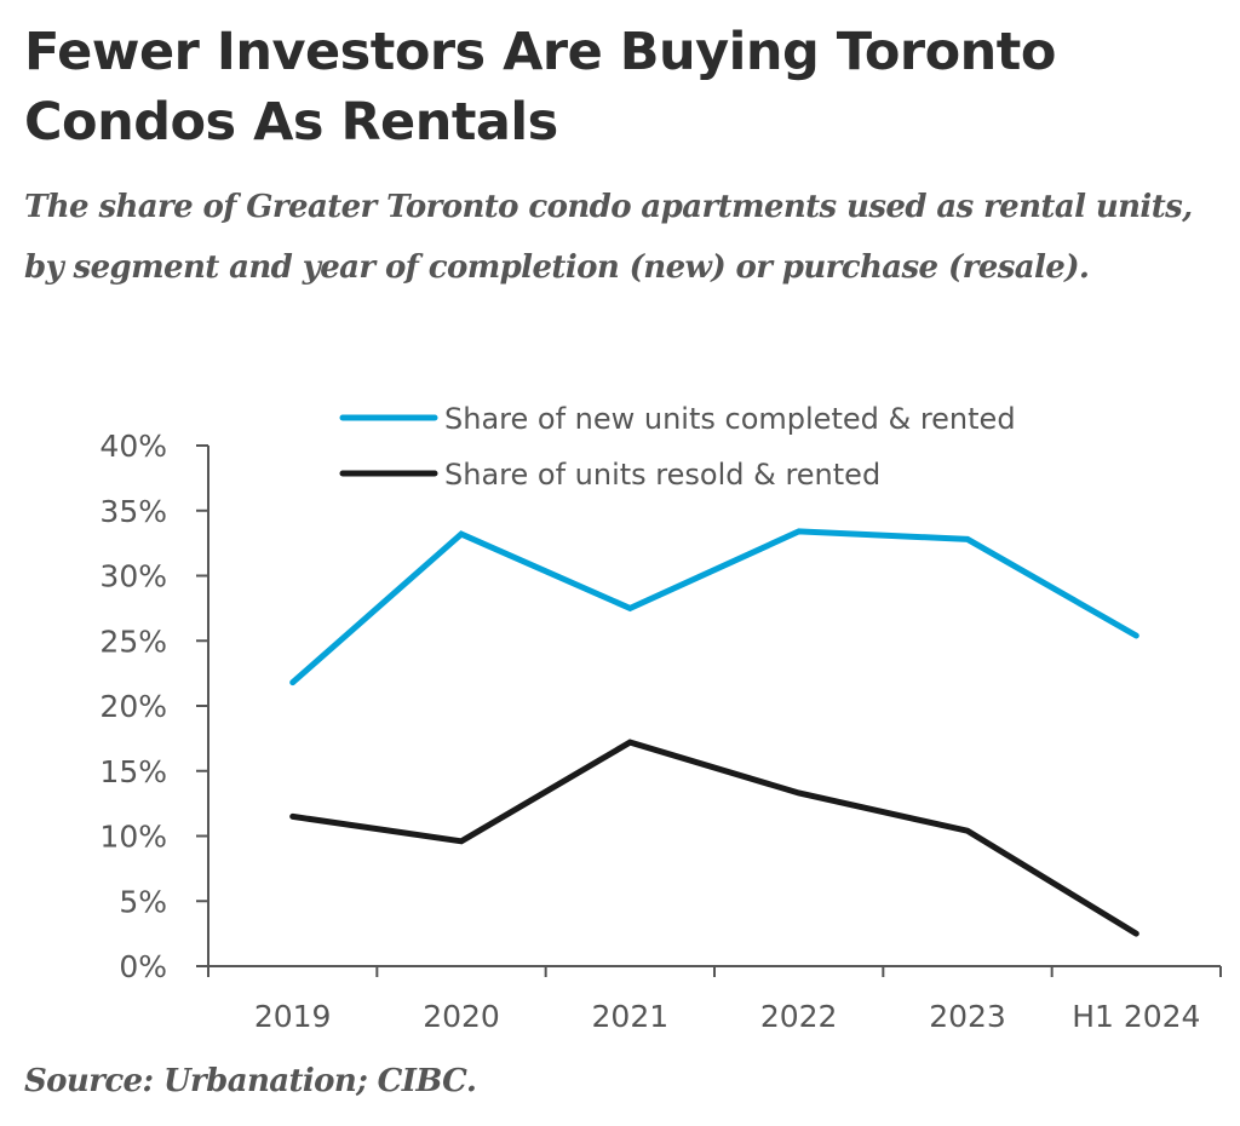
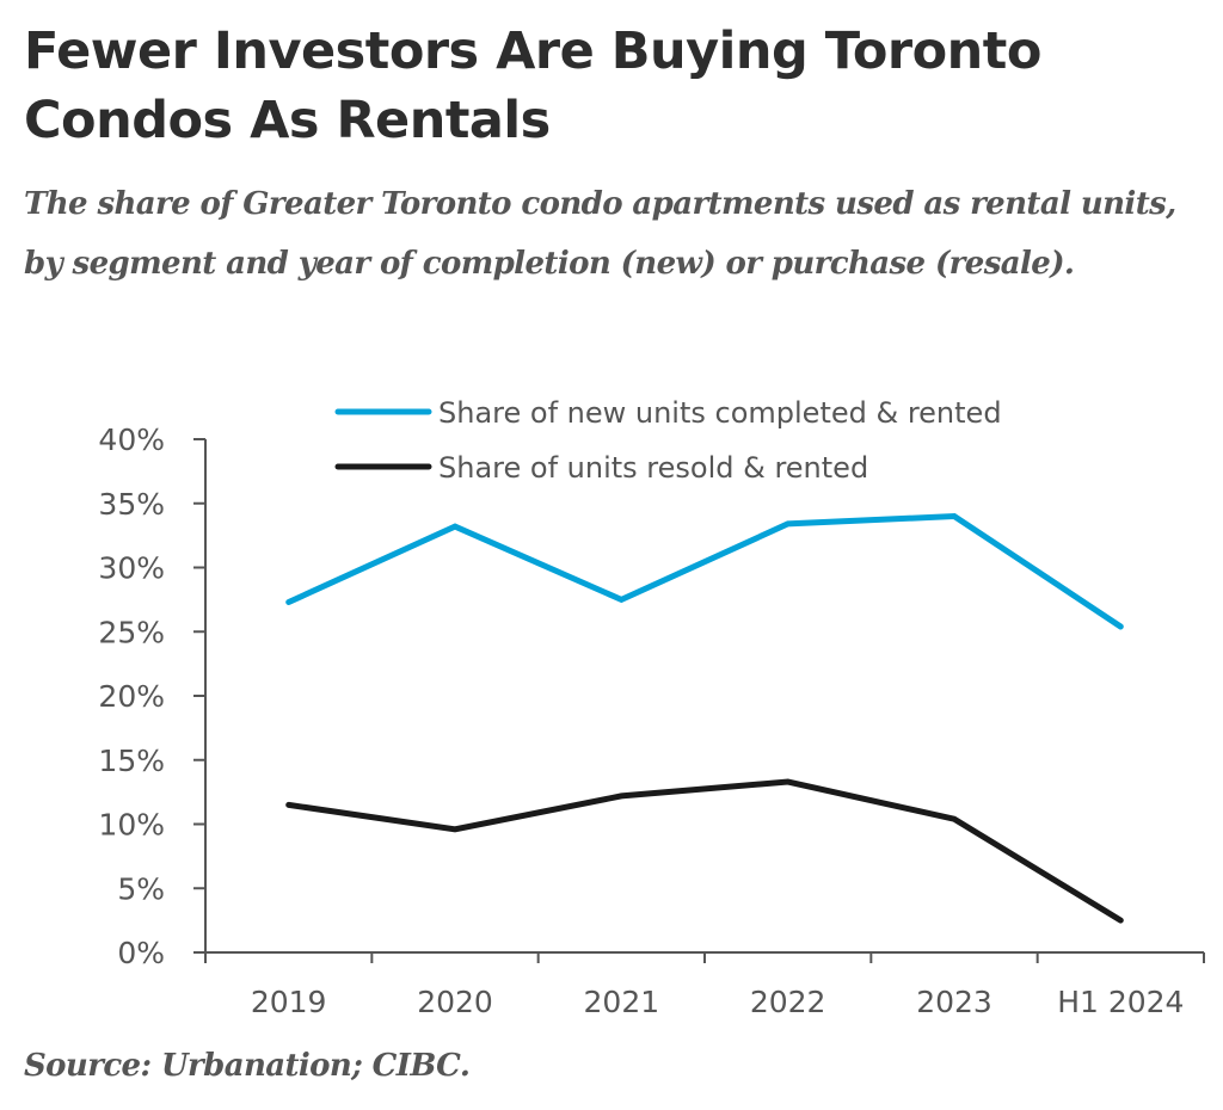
Share of new units completed & rented/2019: 21.8% -> 27.3%
Share of units resold & rented/2021: 17.2% -> 12.2%
Share of new units completed & rented/2023: 32.8% -> 34.0%
